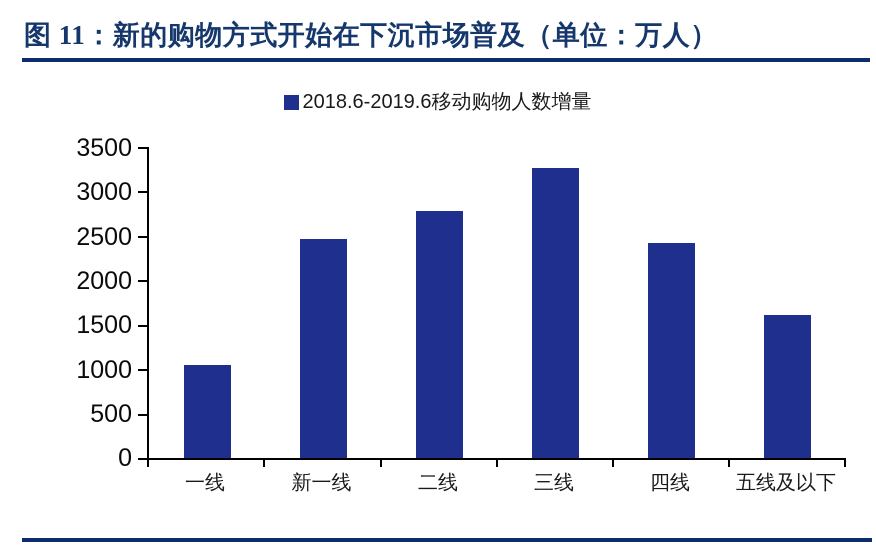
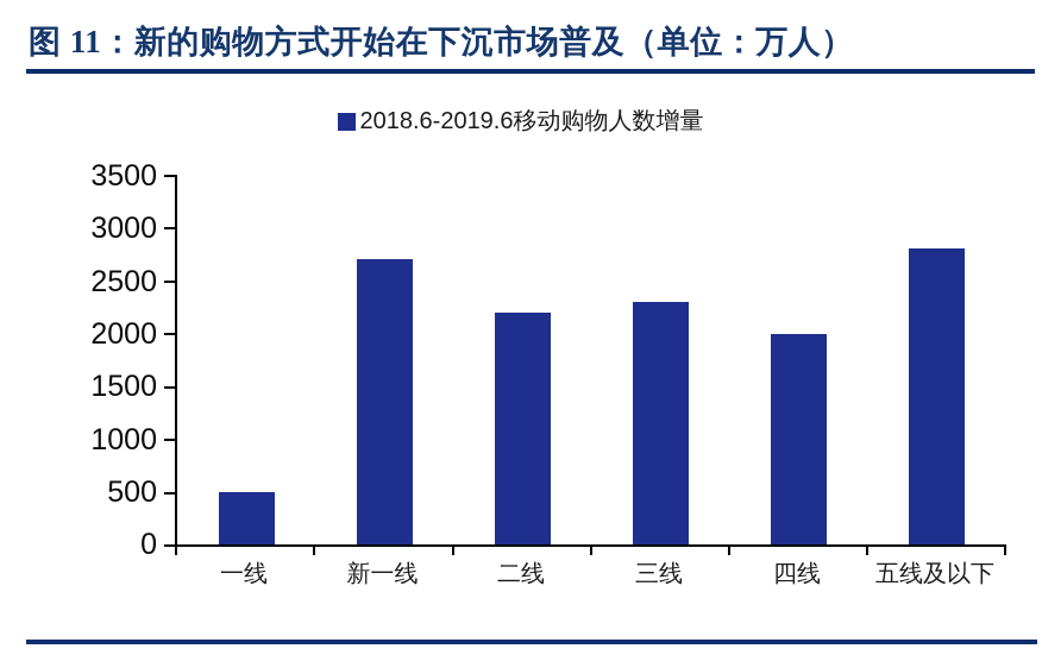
一线: 1100 -> 500
新一线: 2500 -> 2700
二线: 2800 -> 2200
三线: 3300 -> 2300
四线: 2400 -> 2000
五线及以下: 1600 -> 2800
